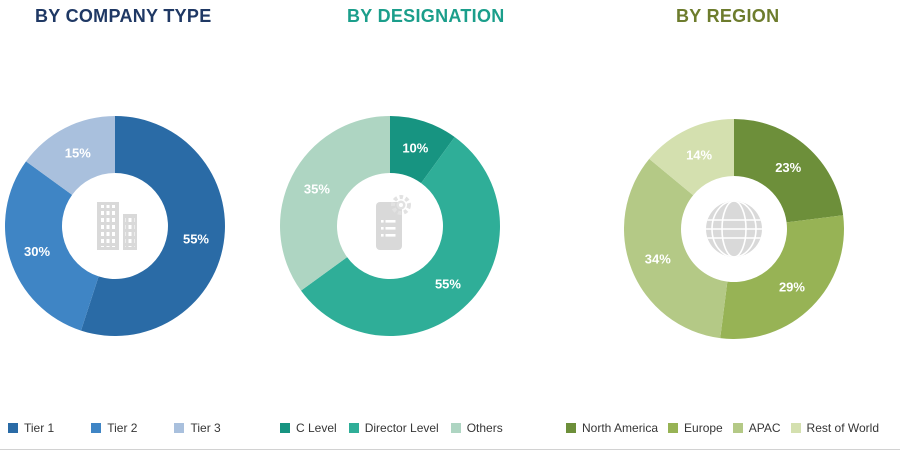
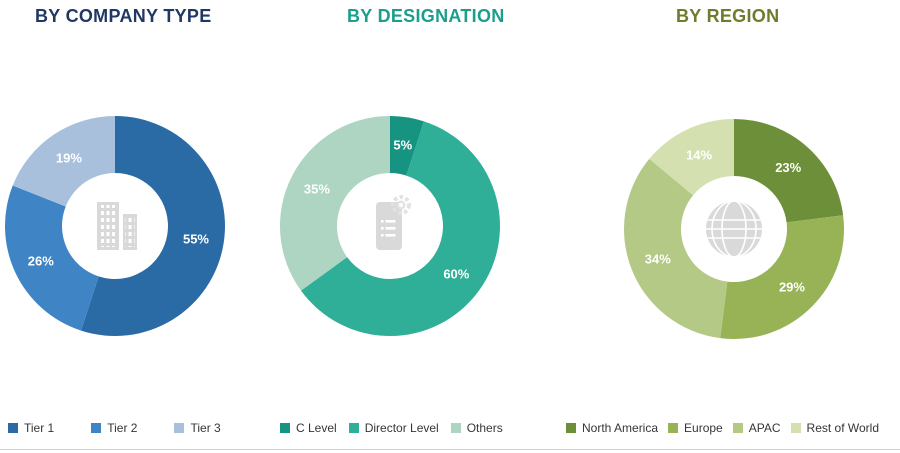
BY COMPANY TYPE/Tier 2: 30% -> 26%
BY COMPANY TYPE/Tier 3: 15% -> 19%
BY DESIGNATION/C Level: 10% -> 5%
BY DESIGNATION/Director Level: 55% -> 60%
